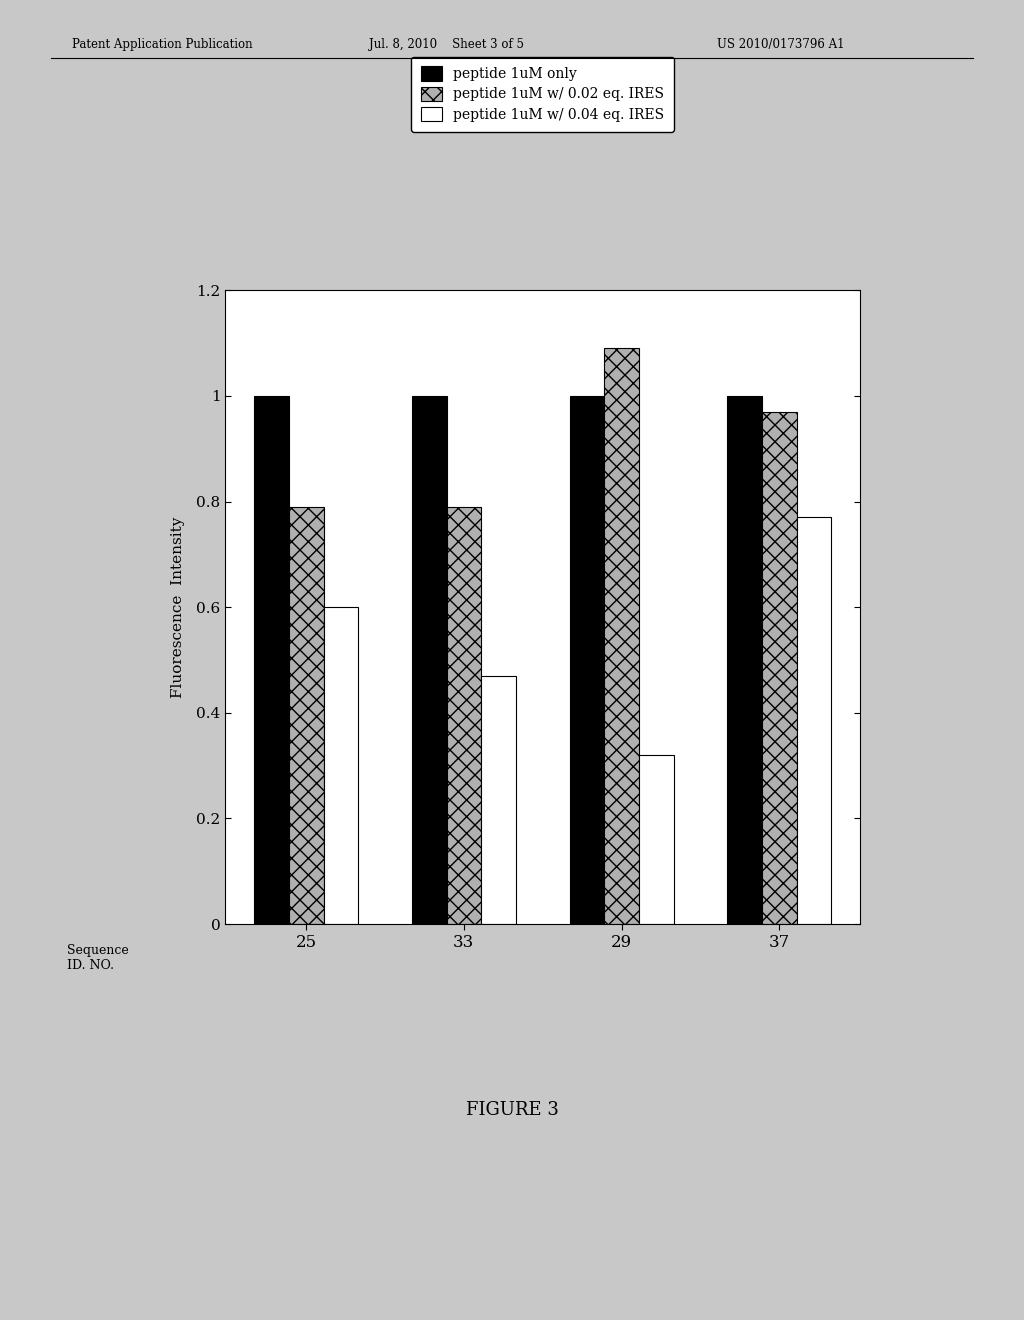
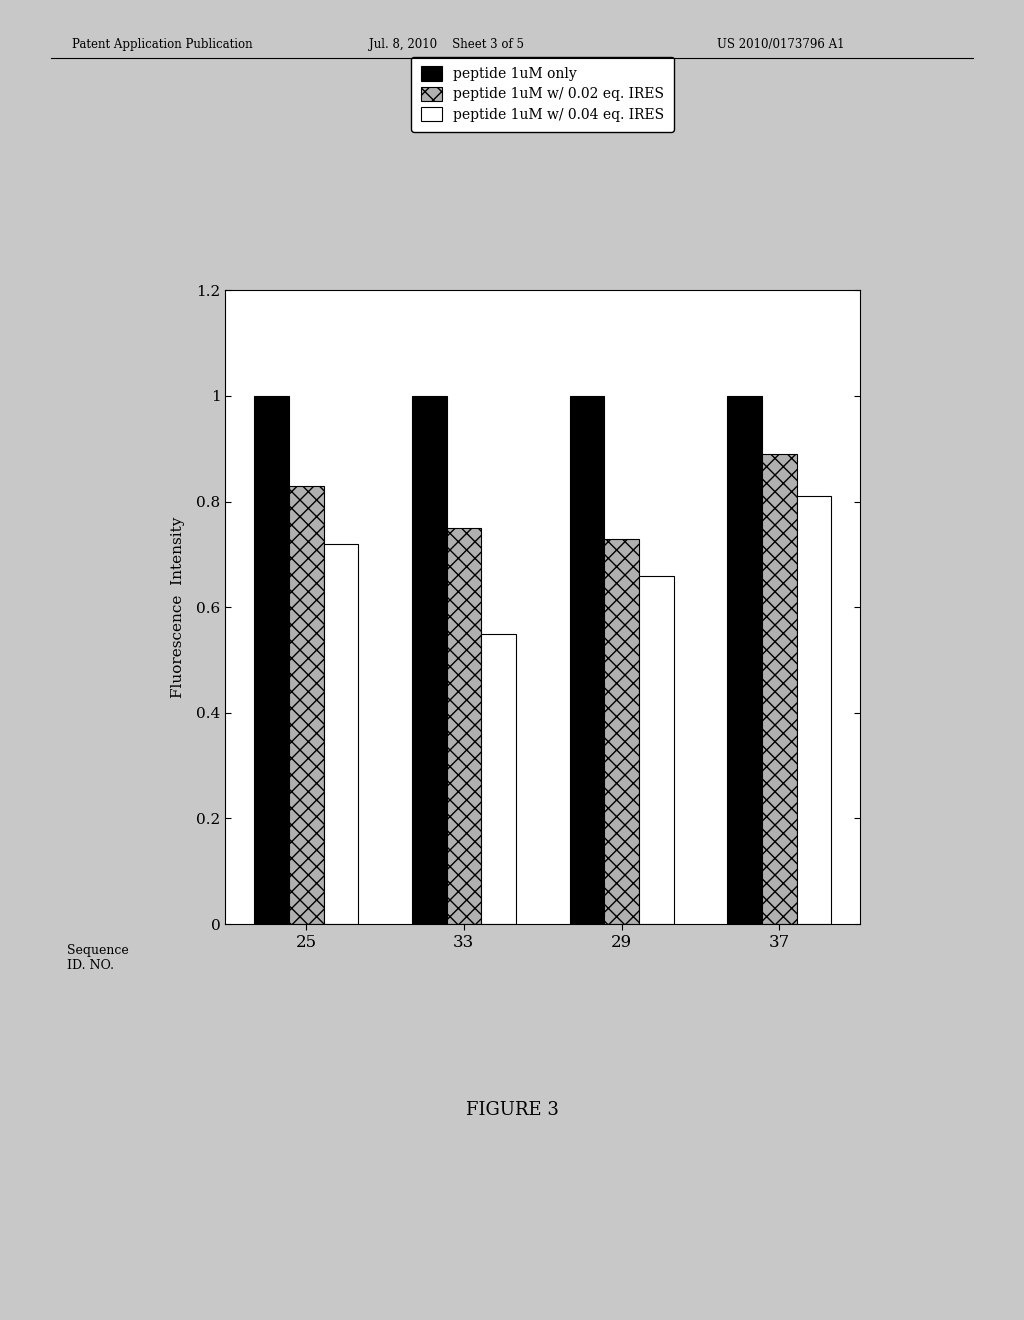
peptide 1uM w/ 0.02 eq. IRES/25: 0.79 -> 0.83
peptide 1uM w/ 0.04 eq. IRES/25: 0.60 -> 0.72
peptide 1uM w/ 0.02 eq. IRES/33: 0.79 -> 0.75
peptide 1uM w/ 0.04 eq. IRES/33: 0.47 -> 0.55
peptide 1uM w/ 0.02 eq. IRES/29: 1.09 -> 0.73
peptide 1uM w/ 0.04 eq. IRES/29: 0.32 -> 0.66
peptide 1uM w/ 0.02 eq. IRES/37: 0.97 -> 0.89
peptide 1uM w/ 0.04 eq. IRES/37: 0.77 -> 0.81
